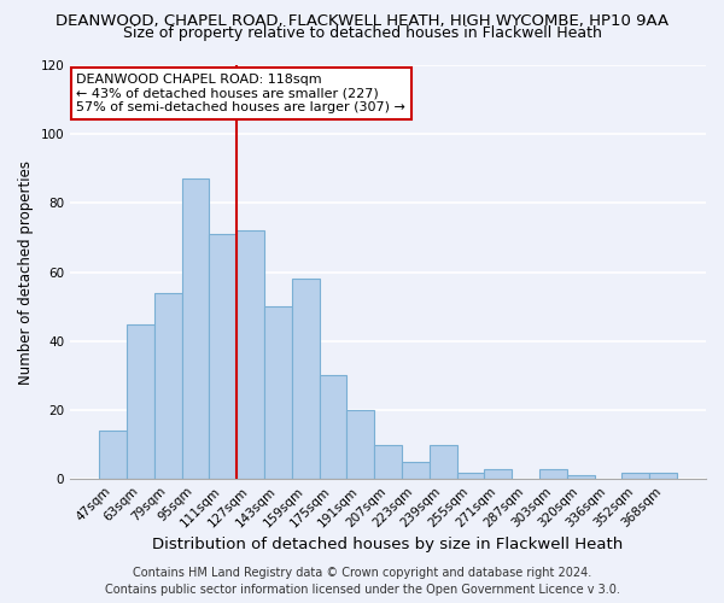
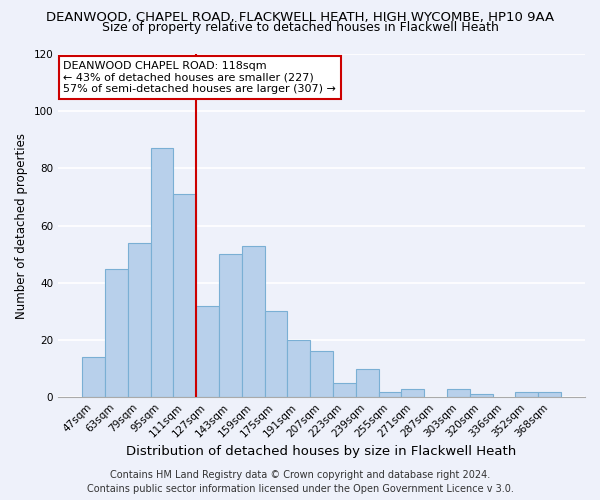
127sqm: 72 -> 32
159sqm: 58 -> 53
207sqm: 10 -> 16
